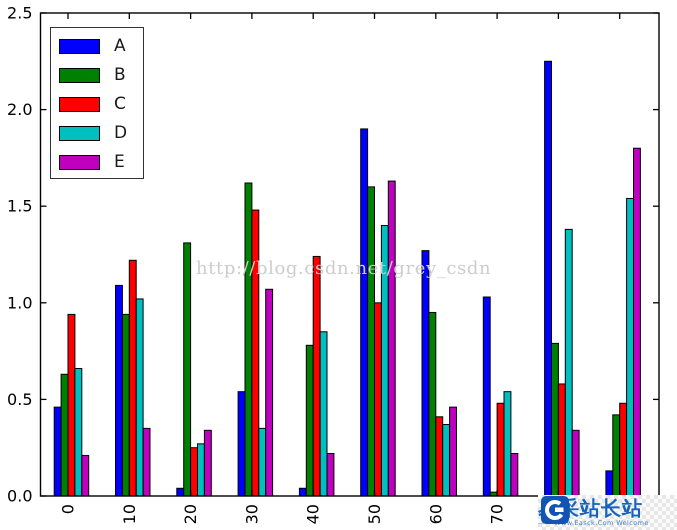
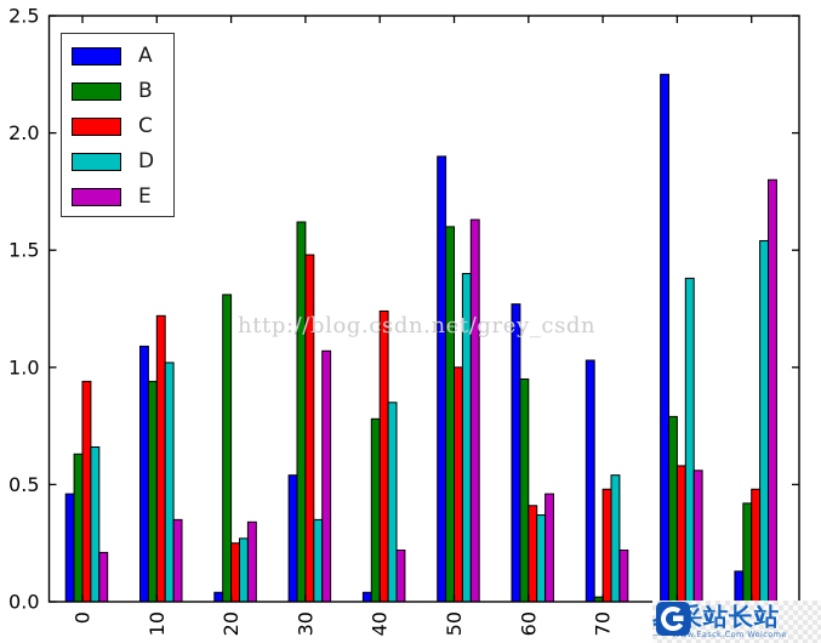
E/80: 0.34 -> 0.56
